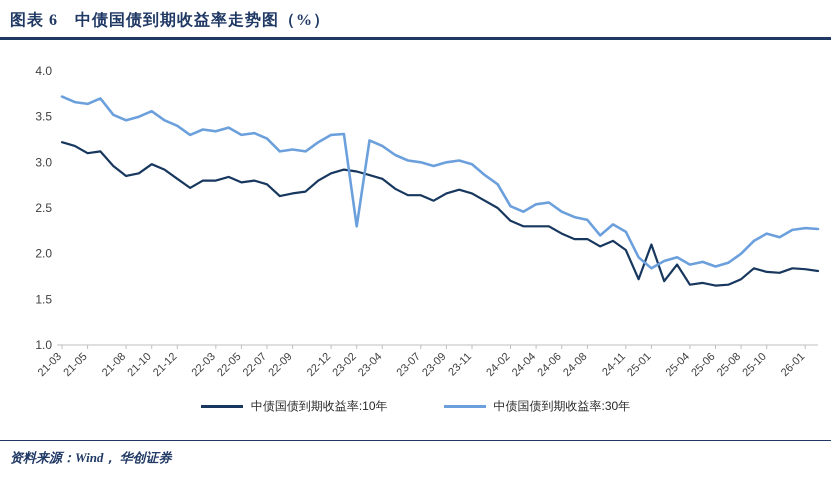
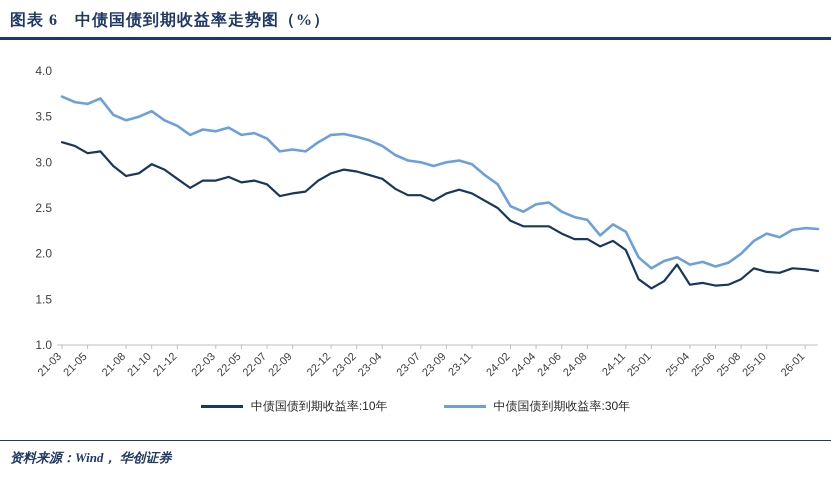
中债国债到期收益率:30年/23-02: 2.3 -> 3.3
中债国债到期收益率:10年/25-01: 2.1 -> 1.6
